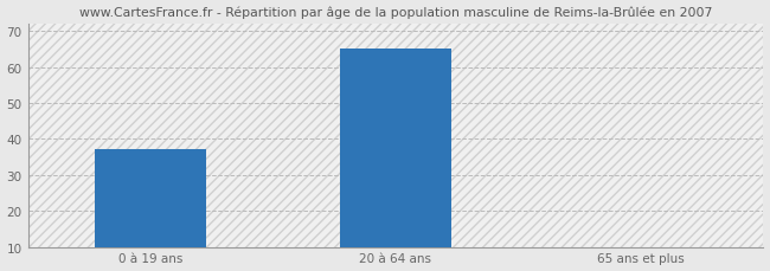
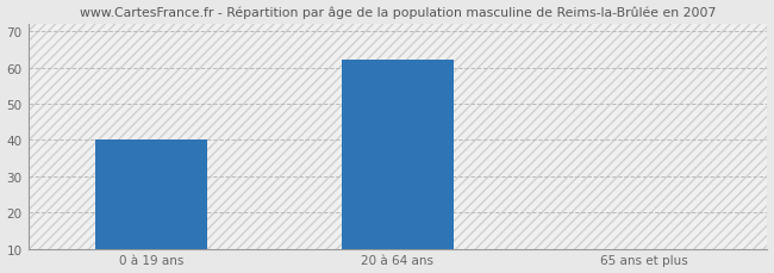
0 à 19 ans: 37 -> 40
20 à 64 ans: 65 -> 62
